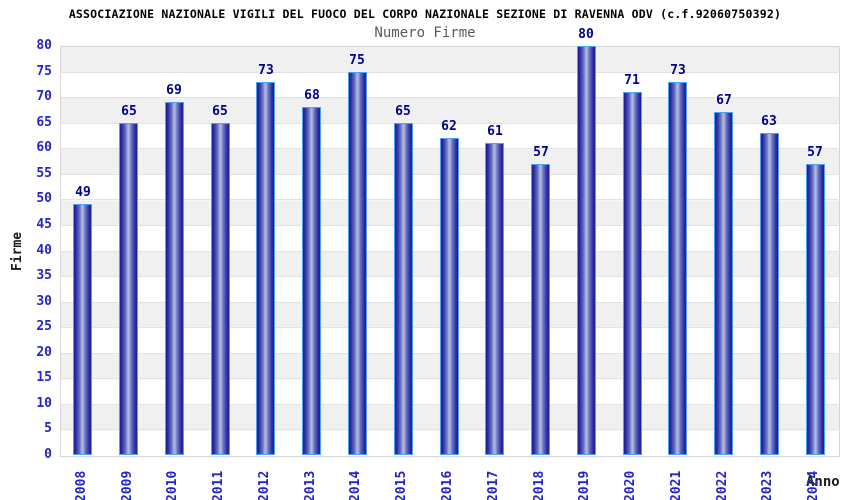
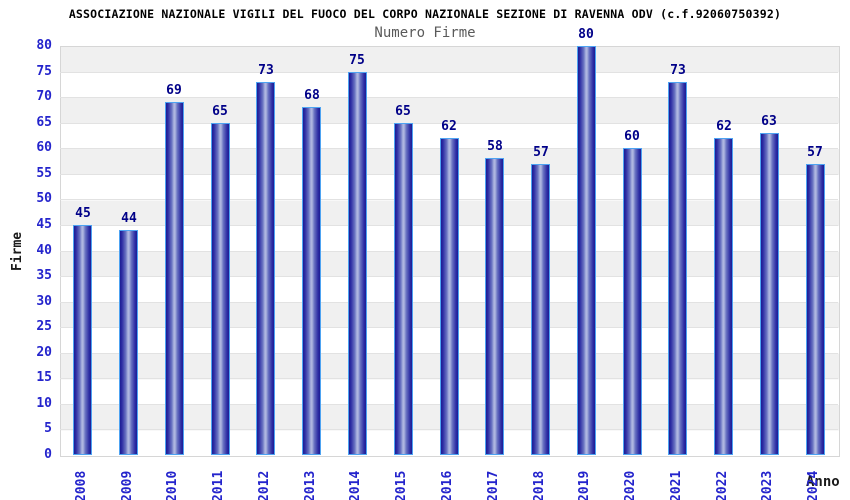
2008: 49 -> 45
2009: 65 -> 44
2017: 61 -> 58
2020: 71 -> 60
2022: 67 -> 62
